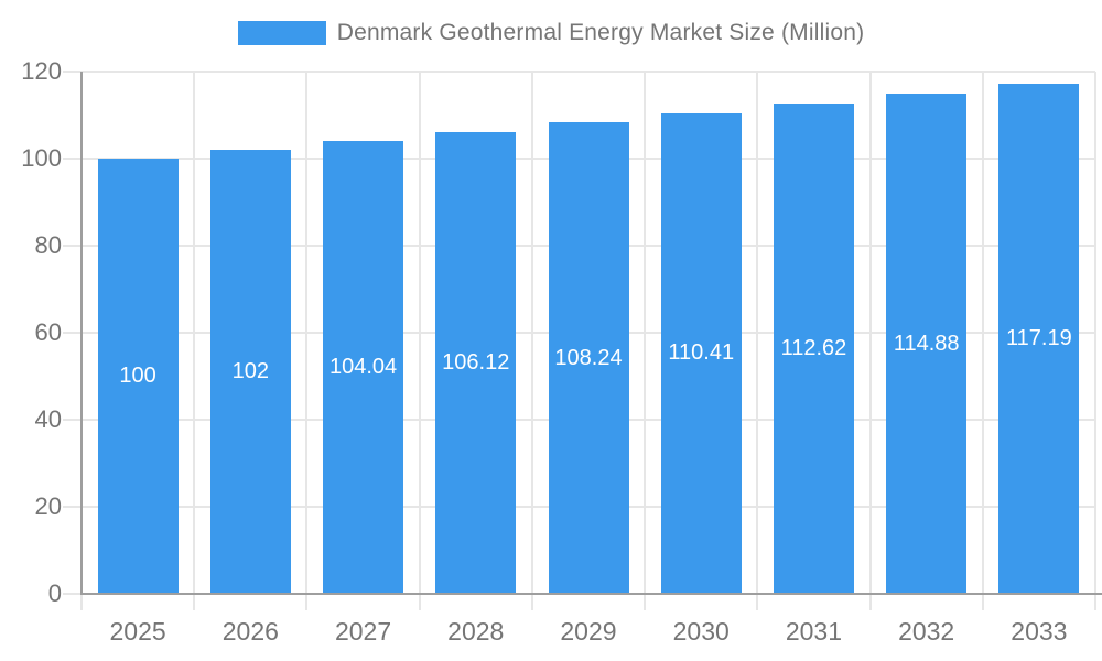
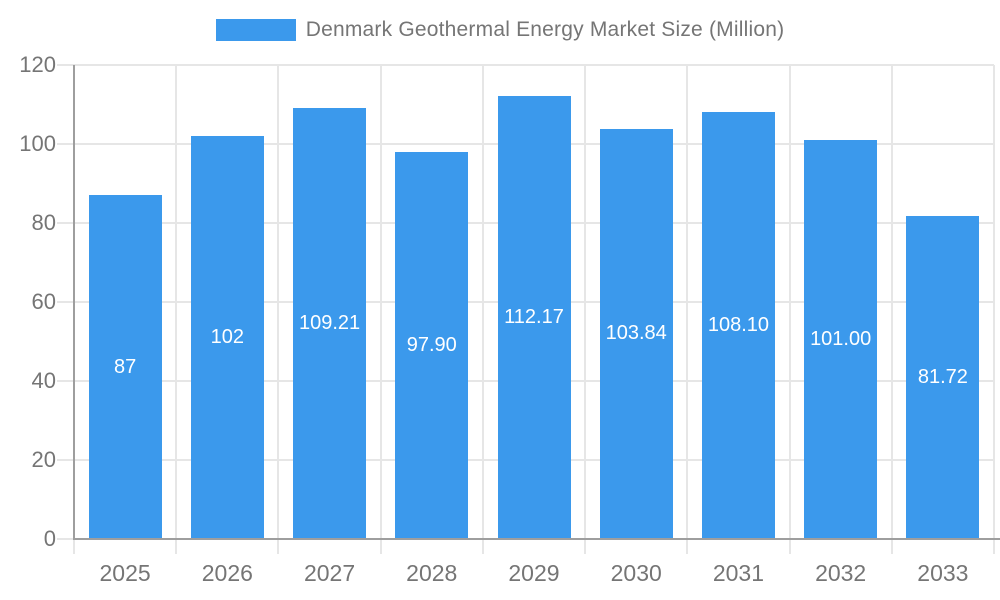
2025: 100 -> 87
2027: 104.04 -> 109.21
2028: 106.12 -> 97.90
2029: 108.24 -> 112.17
2030: 110.41 -> 103.84
2031: 112.62 -> 108.10
2032: 114.88 -> 101.00
2033: 117.19 -> 81.72
